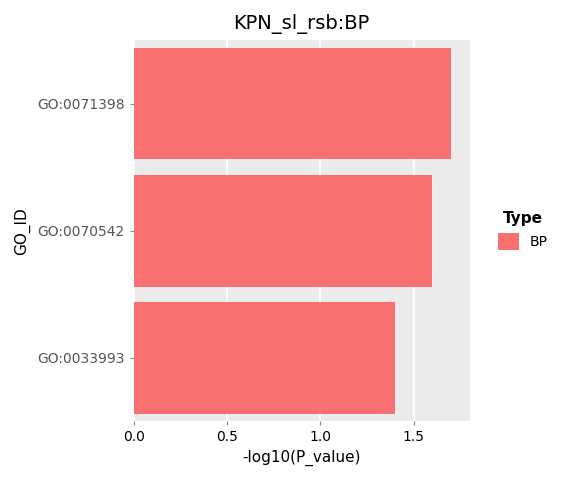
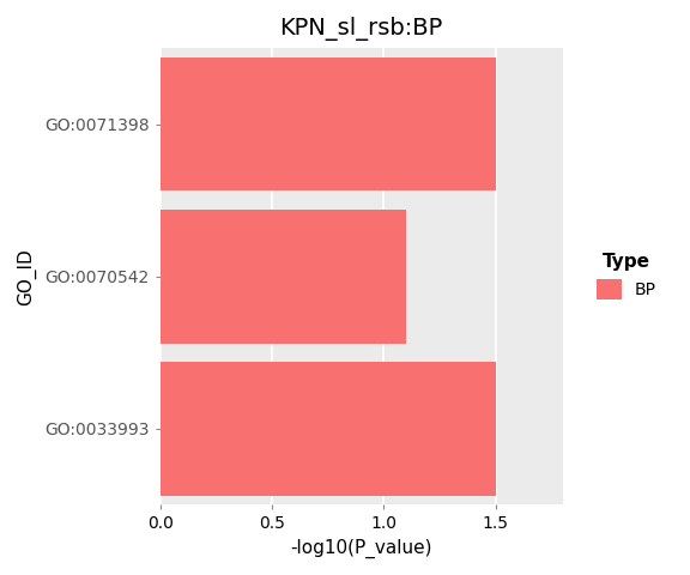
GO:0071398: 1.7 -> 1.5
GO:0070542: 1.6 -> 1.1
GO:0033993: 1.4 -> 1.5
